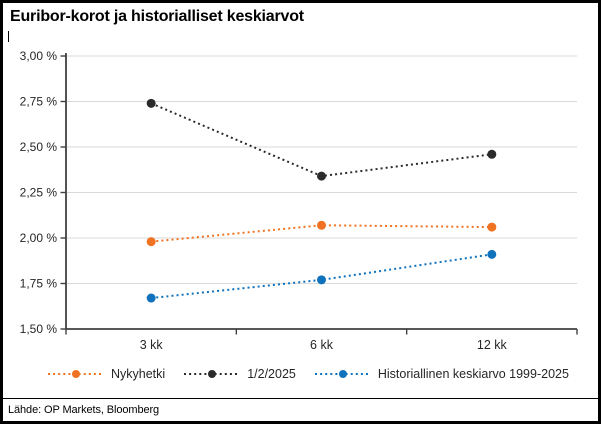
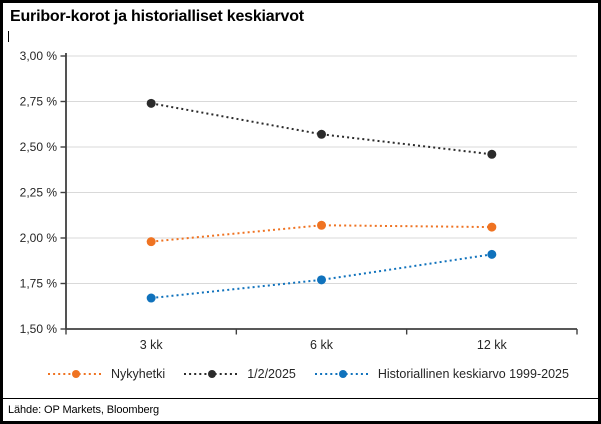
1/2/2025/6 kk: 2,34% -> 2,57%
